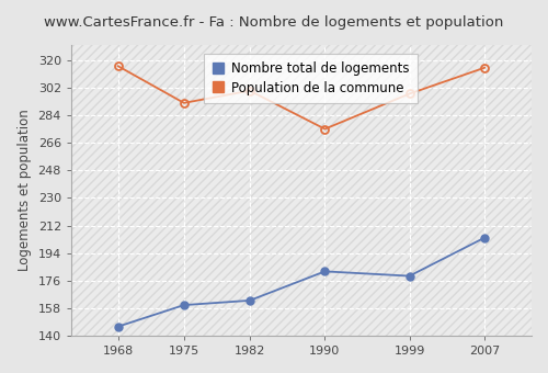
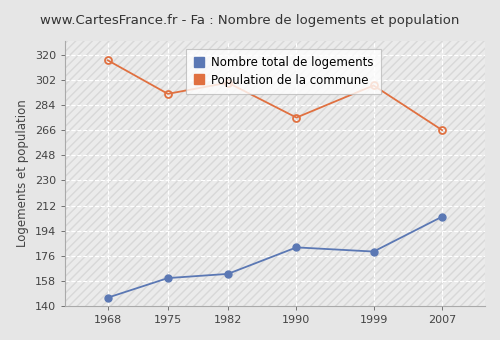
Population de la commune/2007: 315 -> 266
